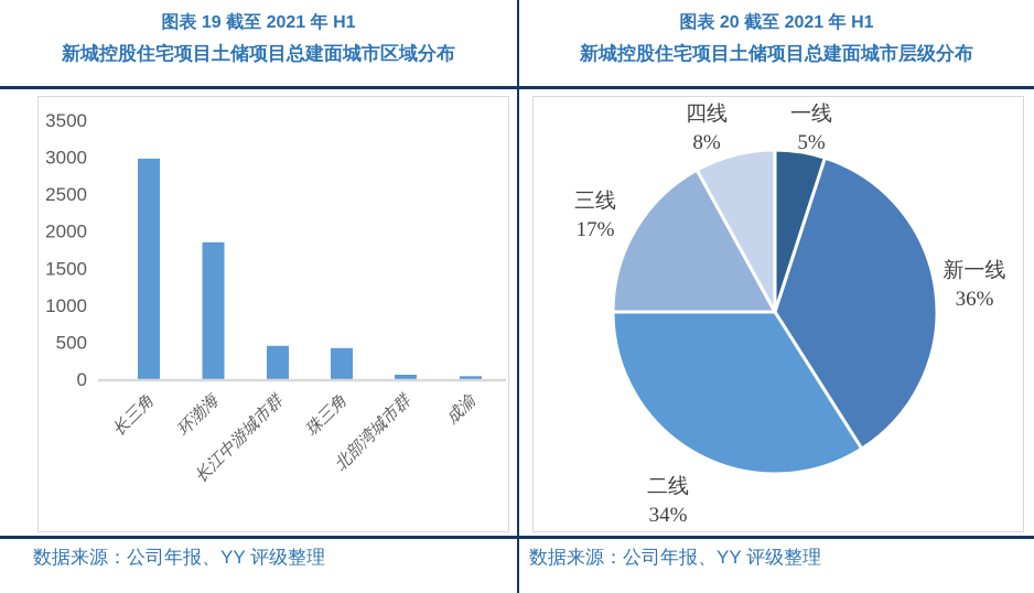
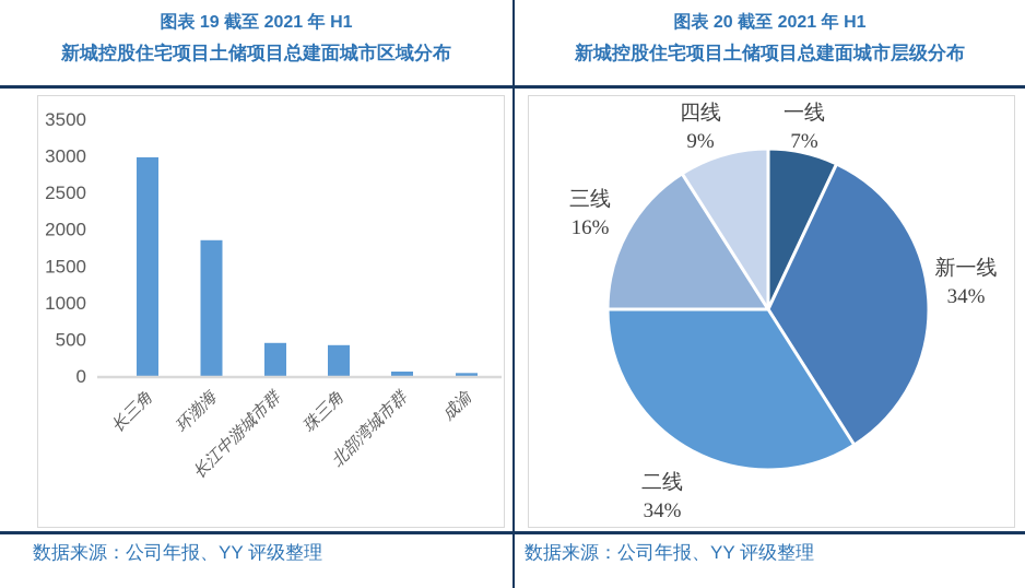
新城控股住宅项目土储项目总建面城市层级分布/一线: 5% -> 7%
新城控股住宅项目土储项目总建面城市层级分布/新一线: 36% -> 34%
新城控股住宅项目土储项目总建面城市层级分布/三线: 17% -> 16%
新城控股住宅项目土储项目总建面城市层级分布/四线: 8% -> 9%
